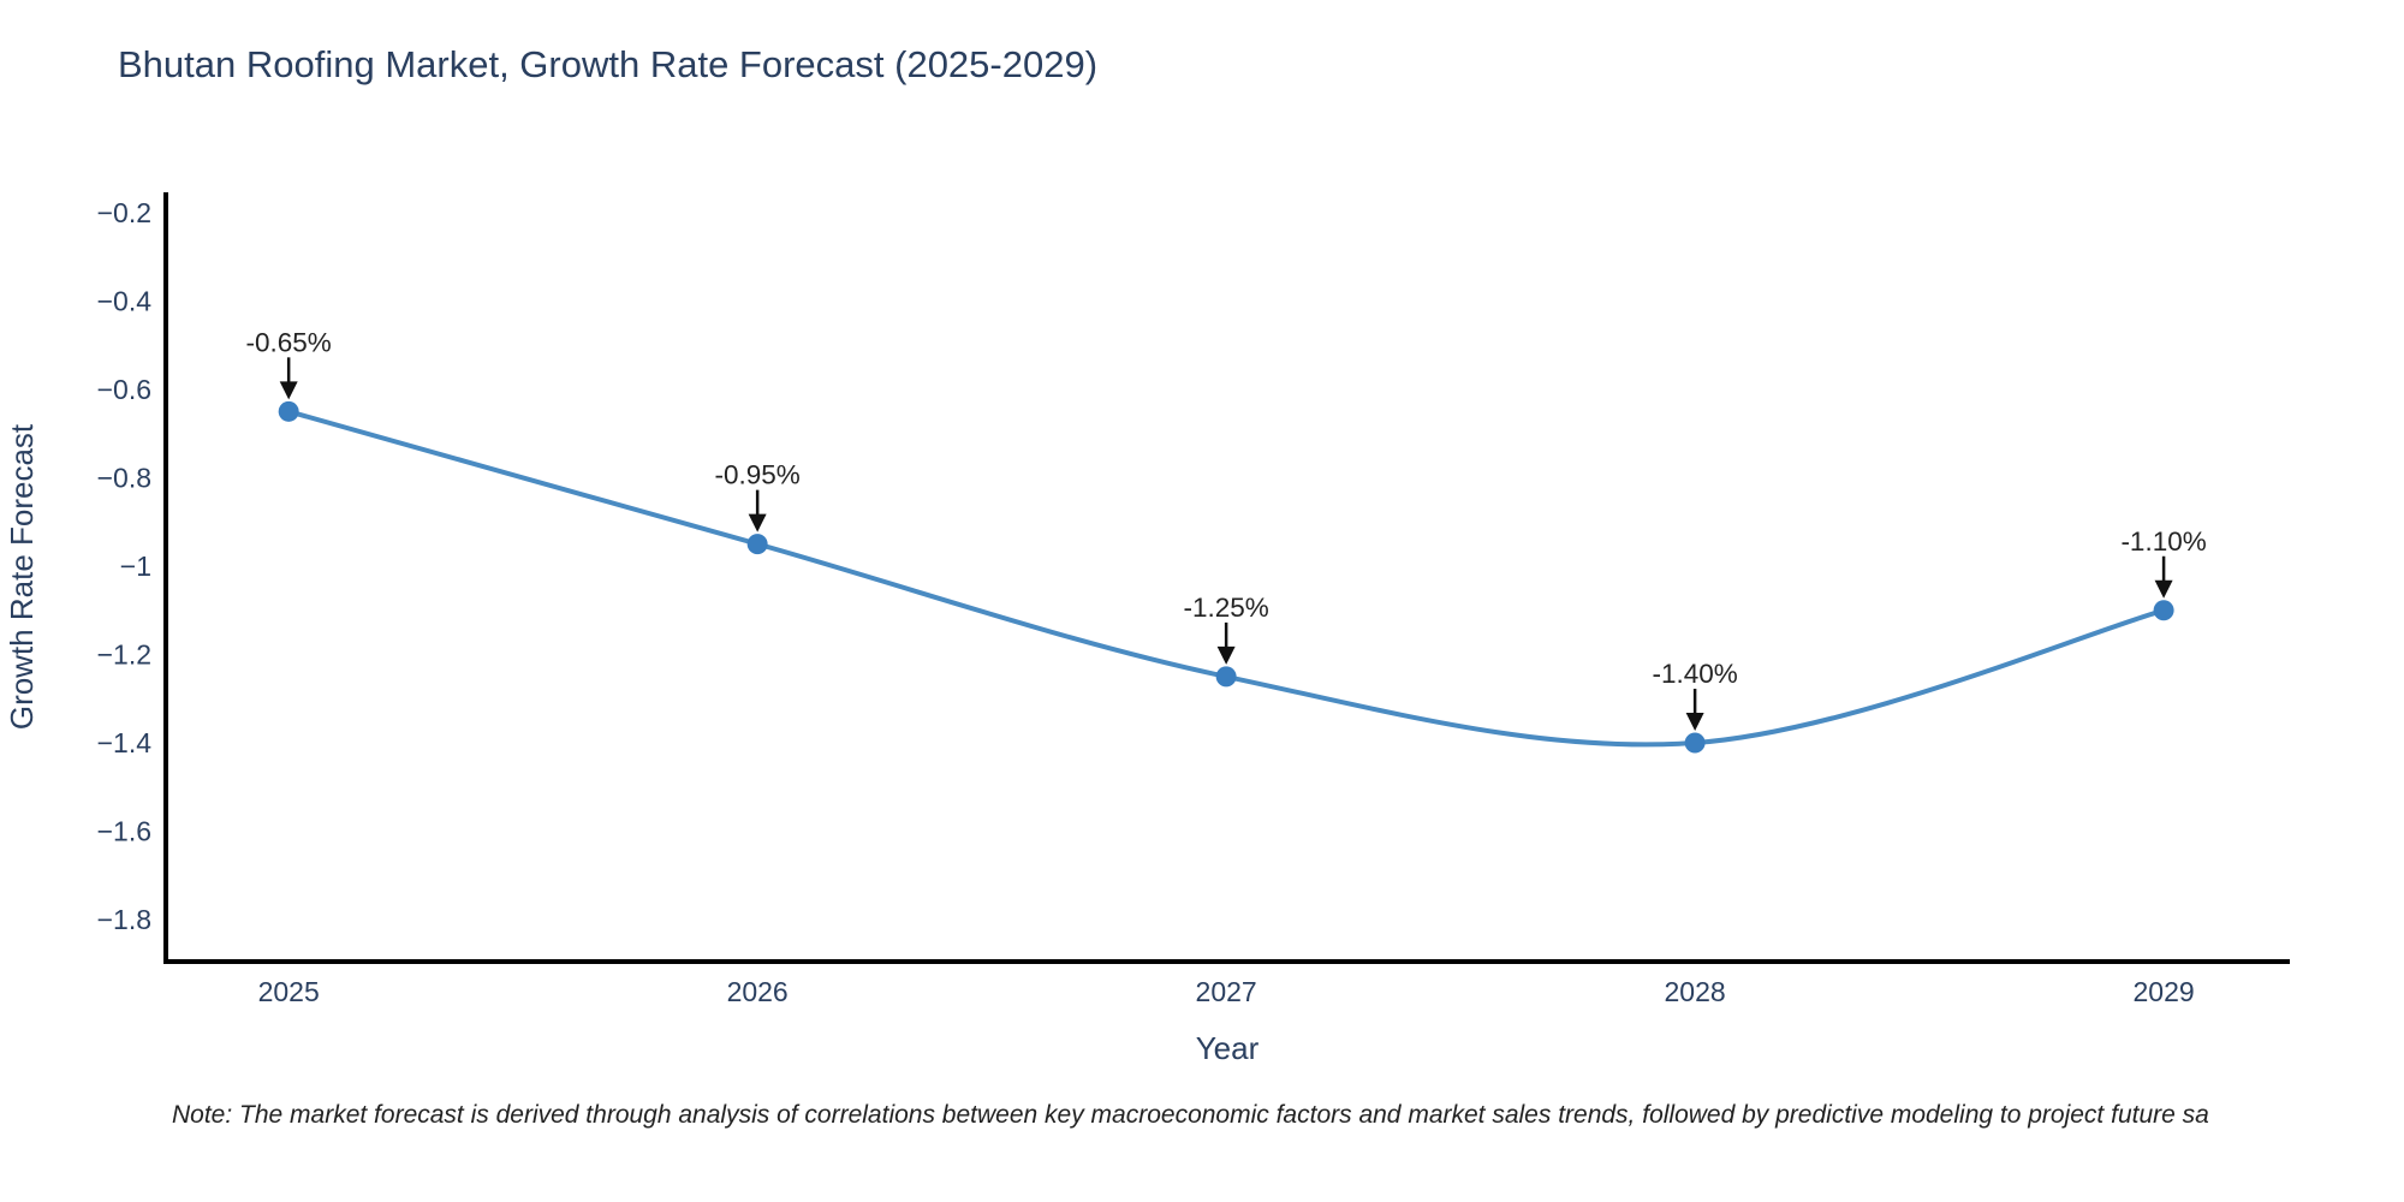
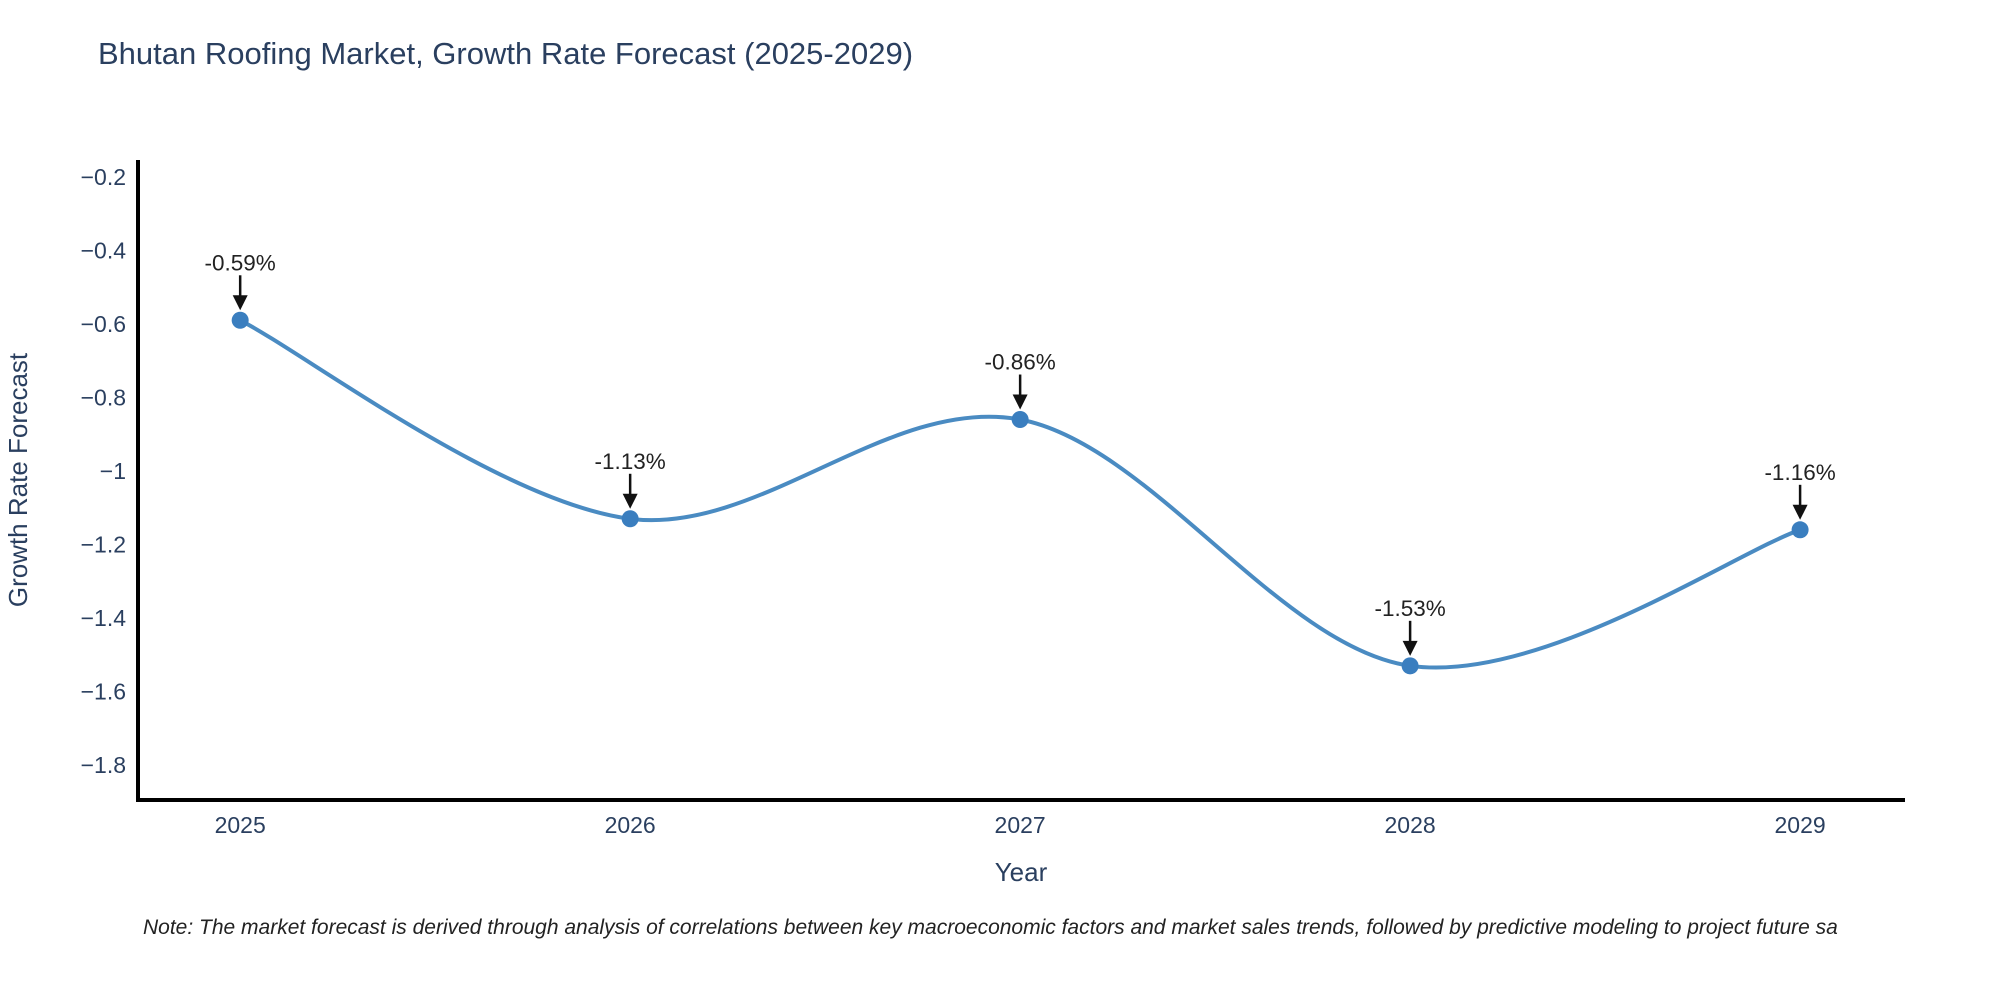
2025: -0.65% -> -0.59%
2026: -0.95% -> -1.13%
2027: -1.25% -> -0.86%
2028: -1.40% -> -1.53%
2029: -1.10% -> -1.16%
